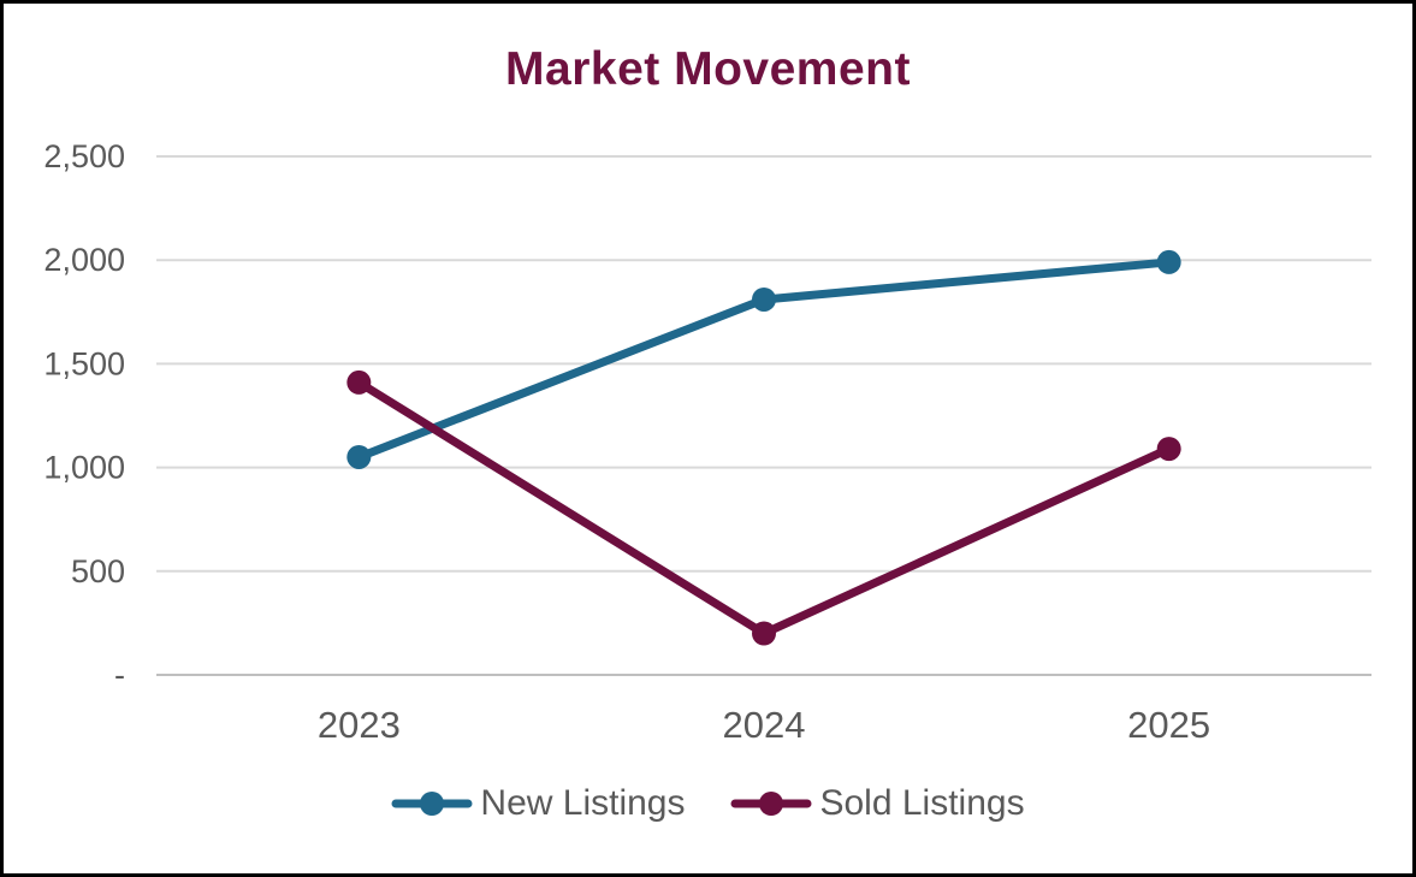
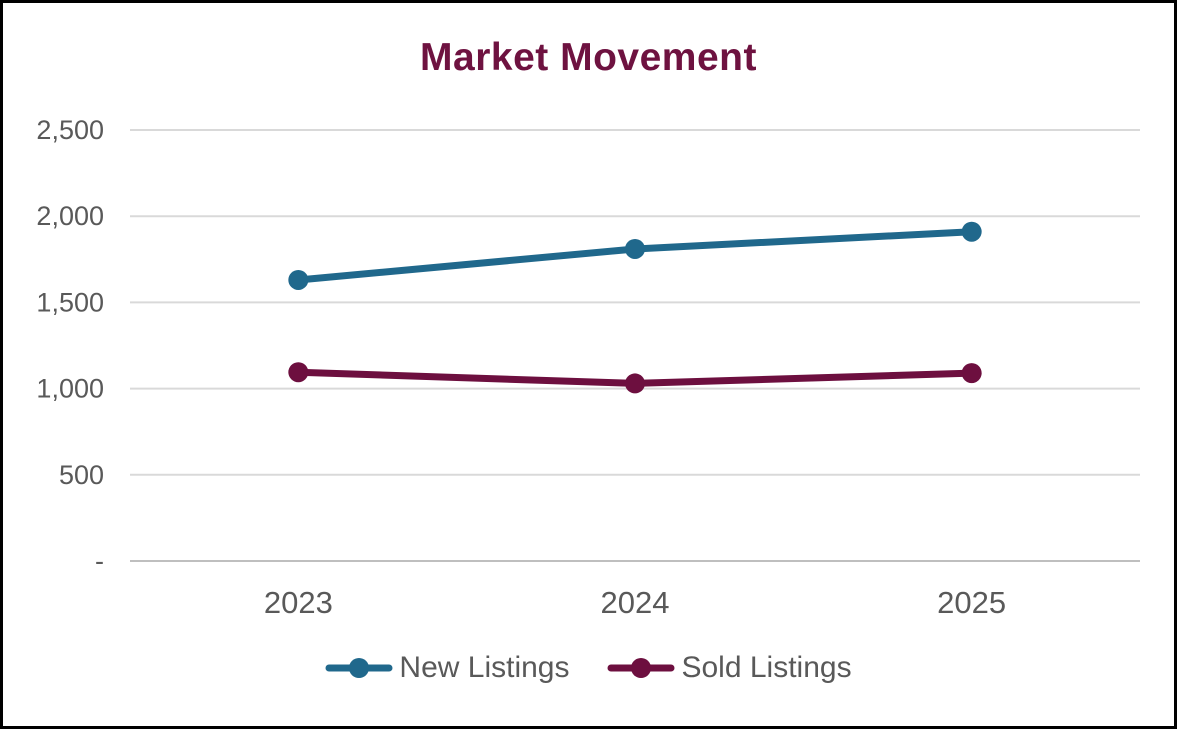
New Listings/2023: 1050 -> 1630
Sold Listings/2023: 1410 -> 1100
Sold Listings/2024: 200 -> 1030
New Listings/2025: 1990 -> 1910
